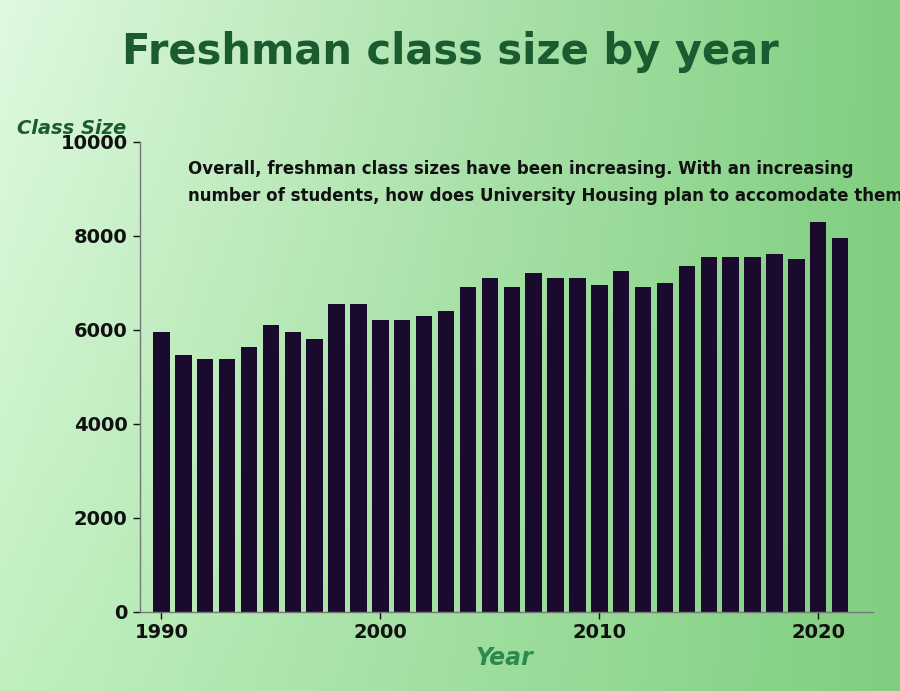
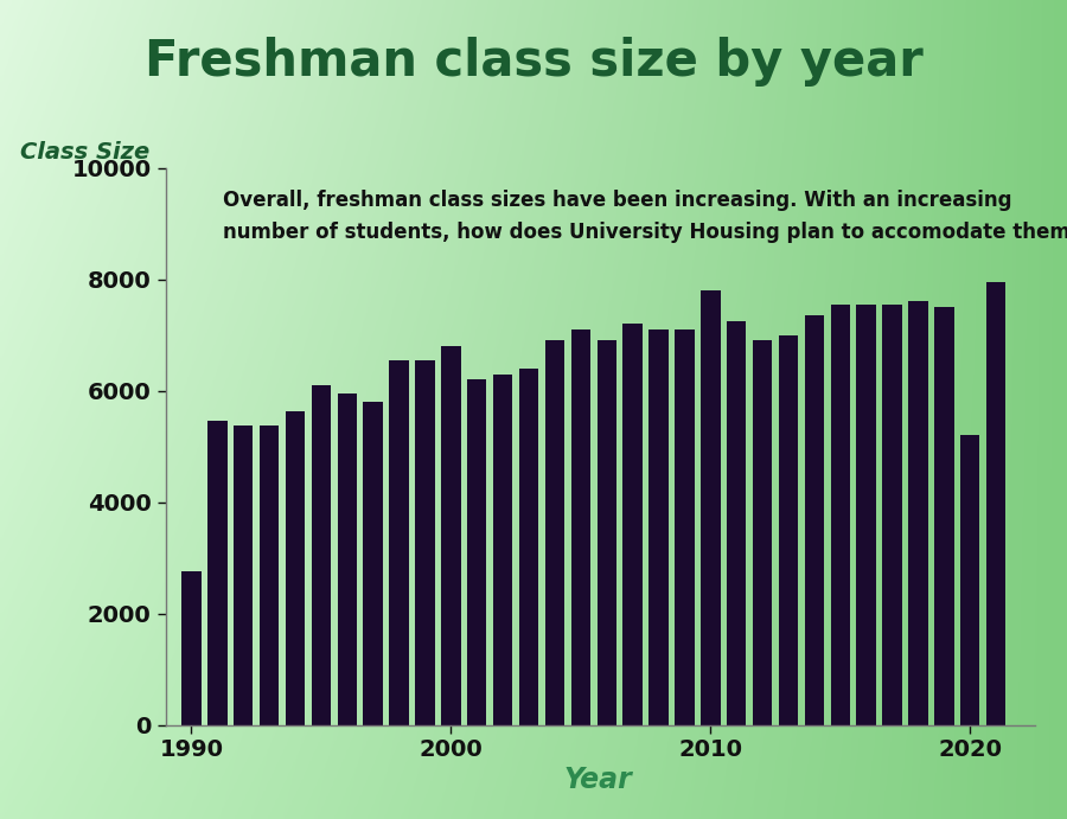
1990: 5950 -> 2750
2000: 6200 -> 6800
2010: 6950 -> 7800
2020: 8300 -> 5200
